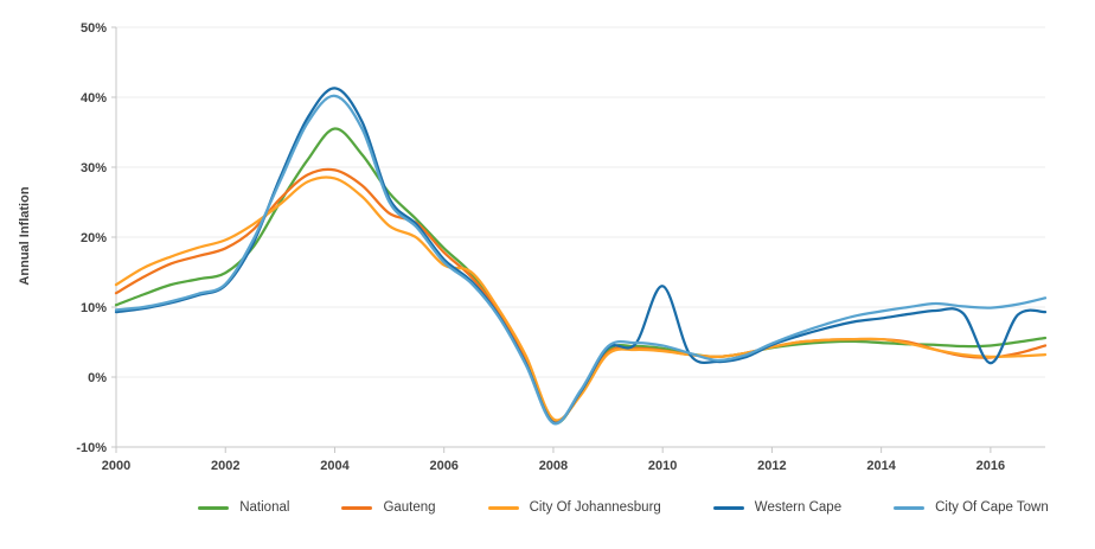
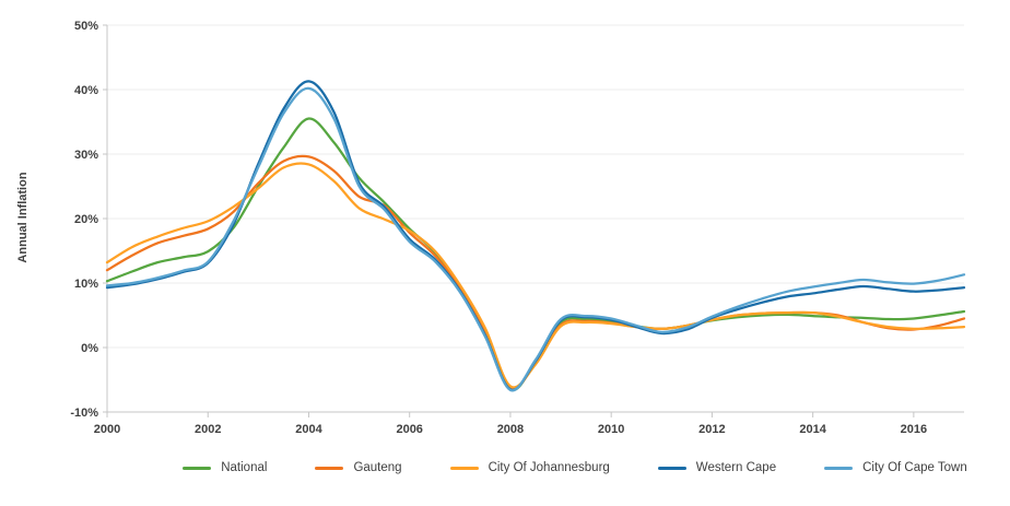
City Of Johannesburg/2006: 16% -> 18%
Western Cape/2010: 13% -> 4%
Western Cape/2016: 2% -> 9%
